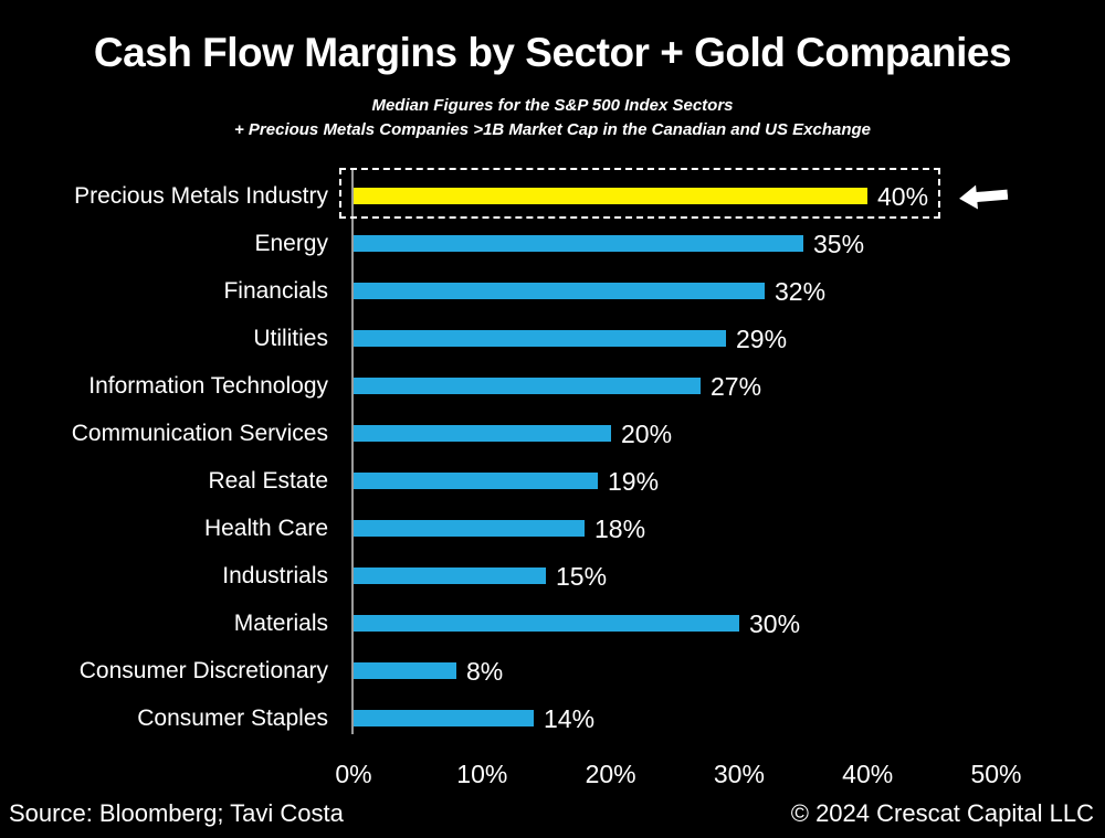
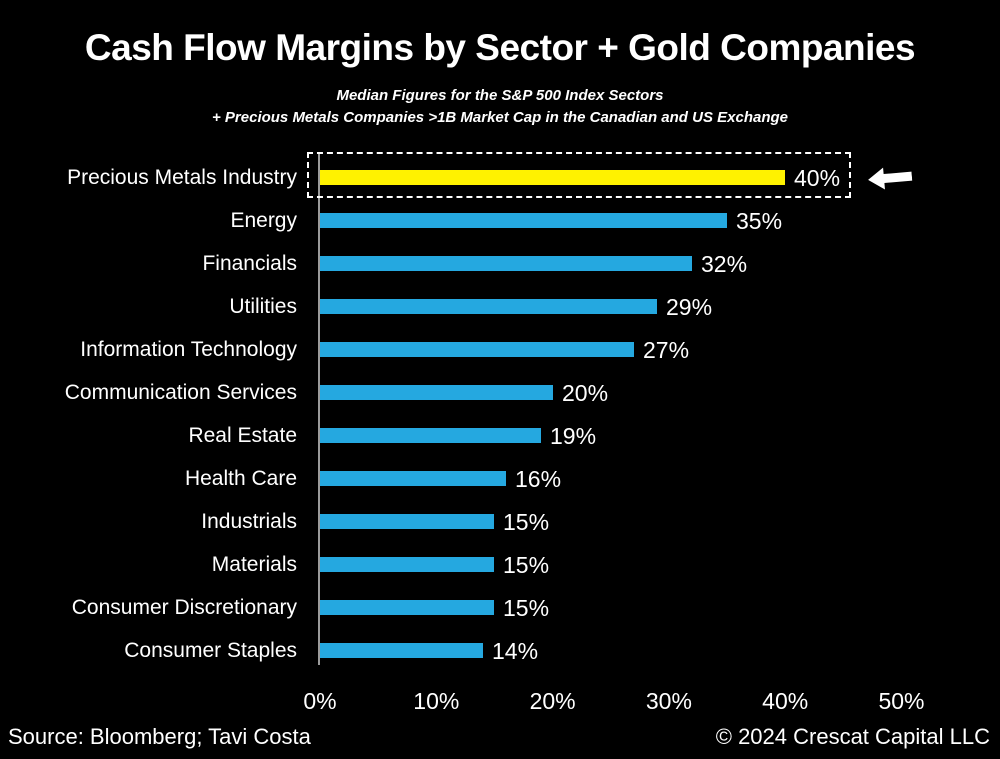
Health Care: 18% -> 16%
Materials: 30% -> 15%
Consumer Discretionary: 8% -> 15%
